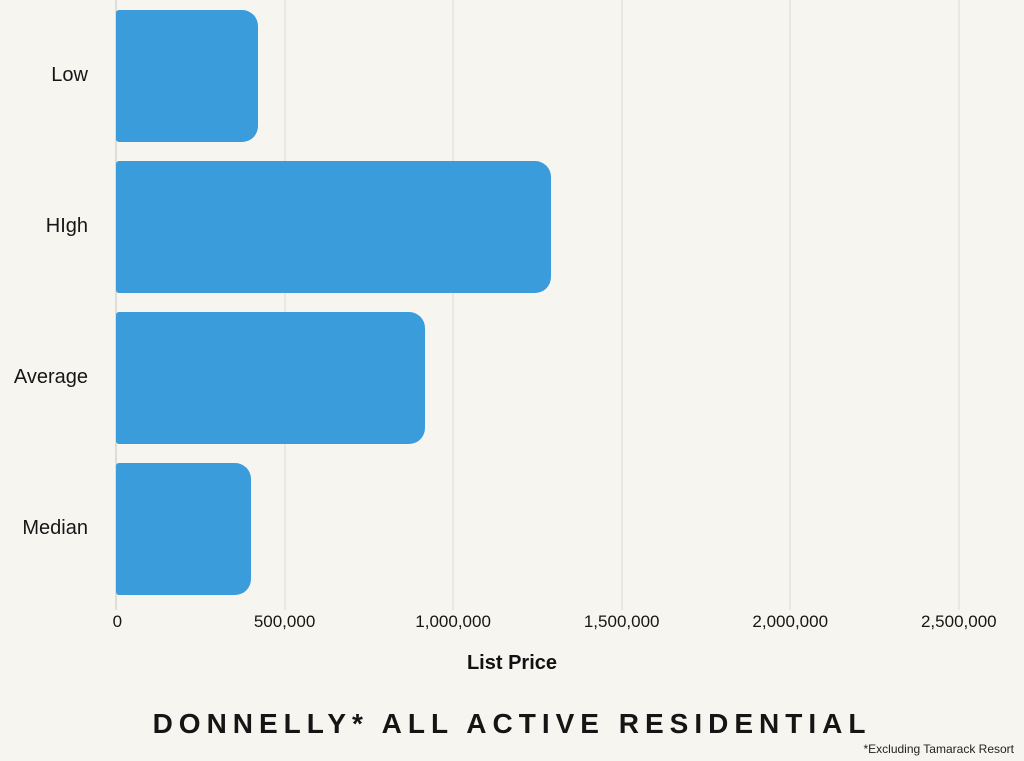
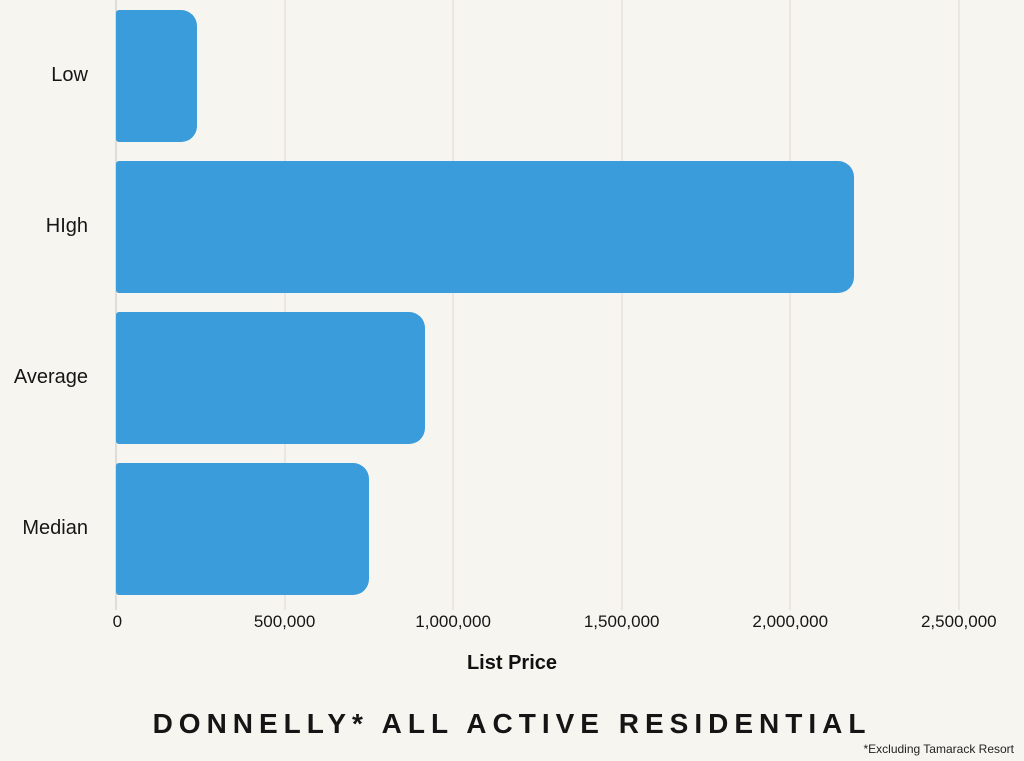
Low: 420000 -> 240000
HIgh: 1290000 -> 2190000
Median: 400000 -> 750000
